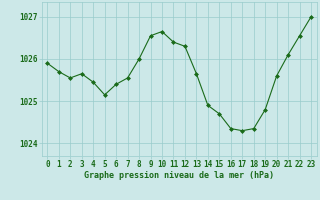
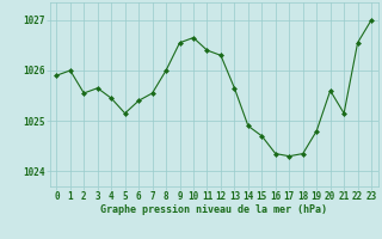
1: 1025.70 -> 1026.00
21: 1026.10 -> 1025.15
